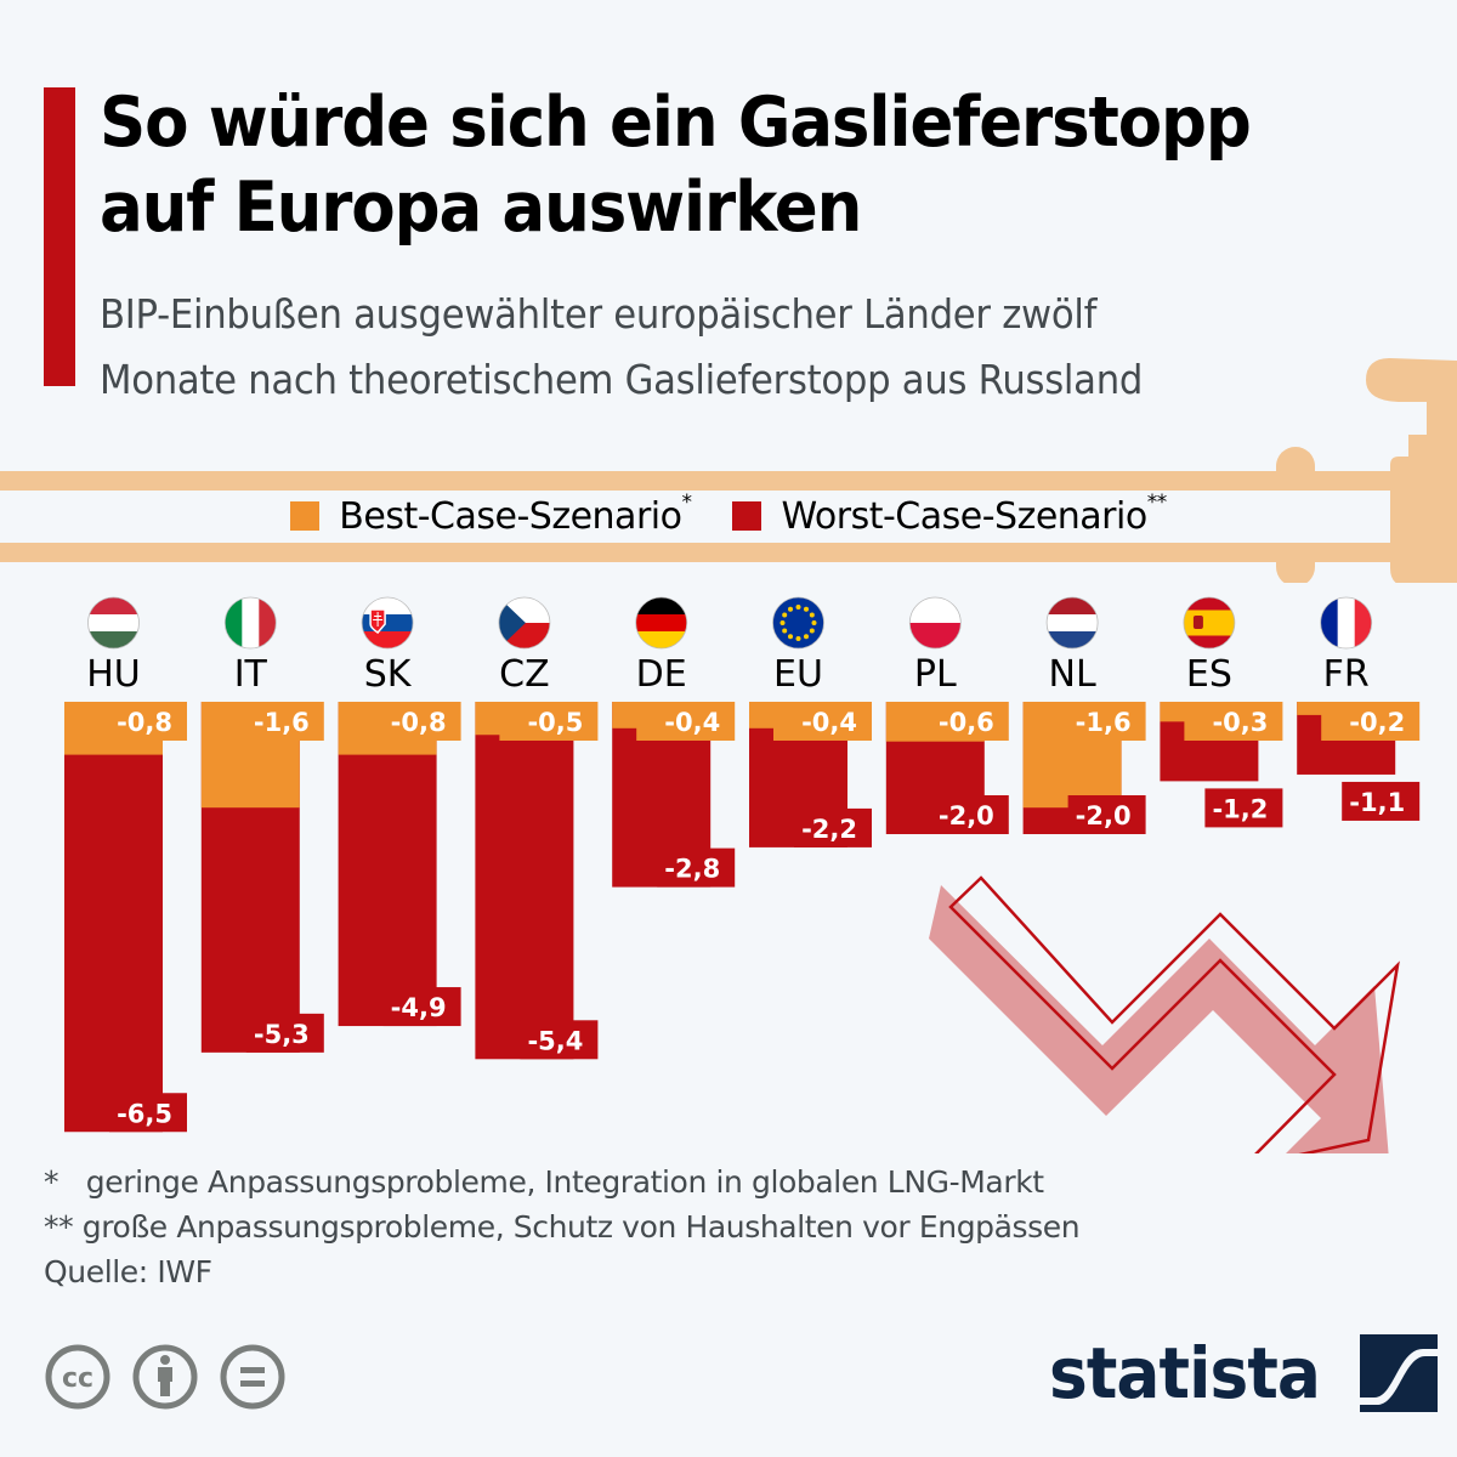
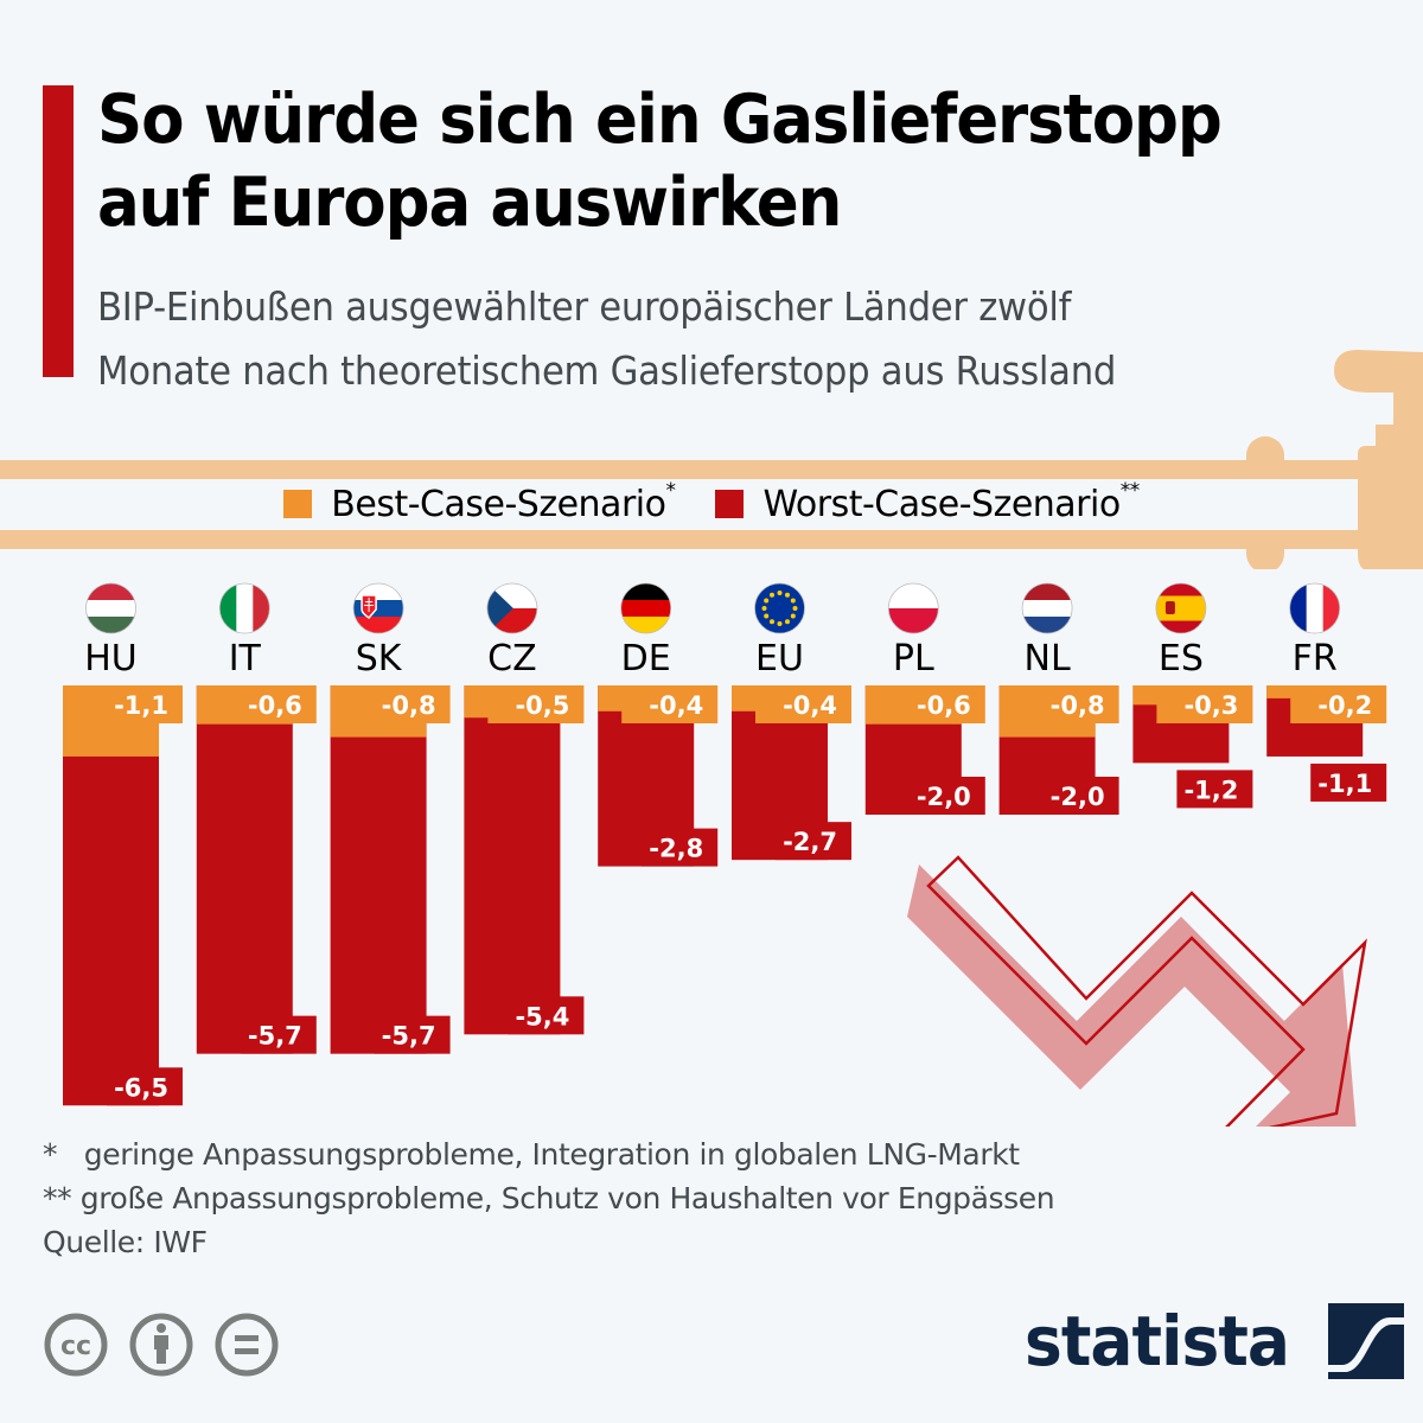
Best-Case-Szenario/HU: -0,8 -> -1,1
Best-Case-Szenario/IT: -1,6 -> -0,6
Worst-Case-Szenario/IT: -5,3 -> -5,7
Worst-Case-Szenario/SK: -4,9 -> -5,7
Worst-Case-Szenario/EU: -2,2 -> -2,7
Best-Case-Szenario/NL: -1,6 -> -0,8
